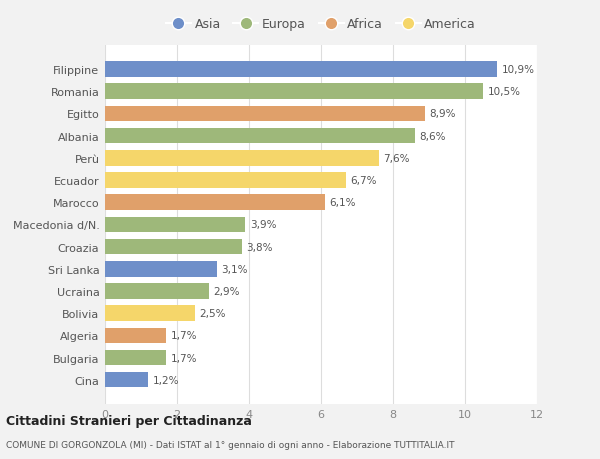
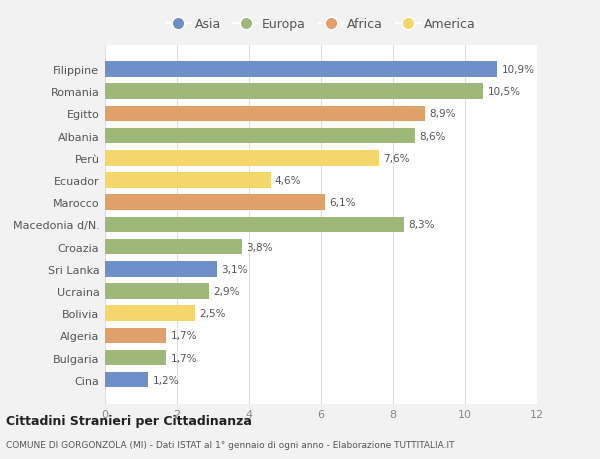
Ecuador: 6,7% -> 4,6%
Macedonia d/N.: 3,9% -> 8,3%
